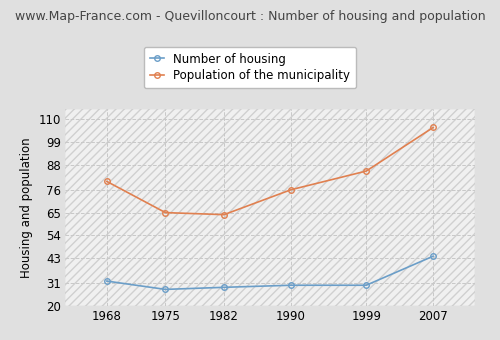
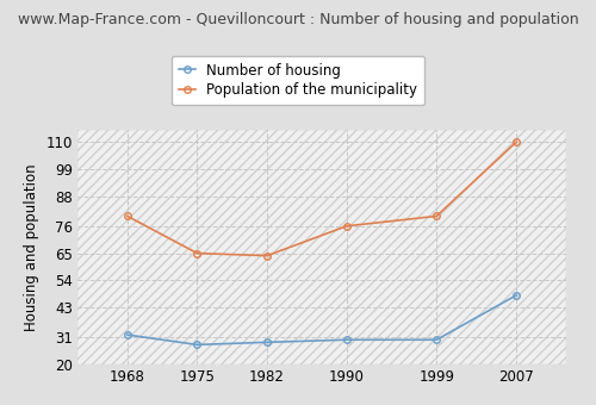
Population of the municipality/1999: 85 -> 80
Number of housing/2007: 44 -> 48
Population of the municipality/2007: 106 -> 110
